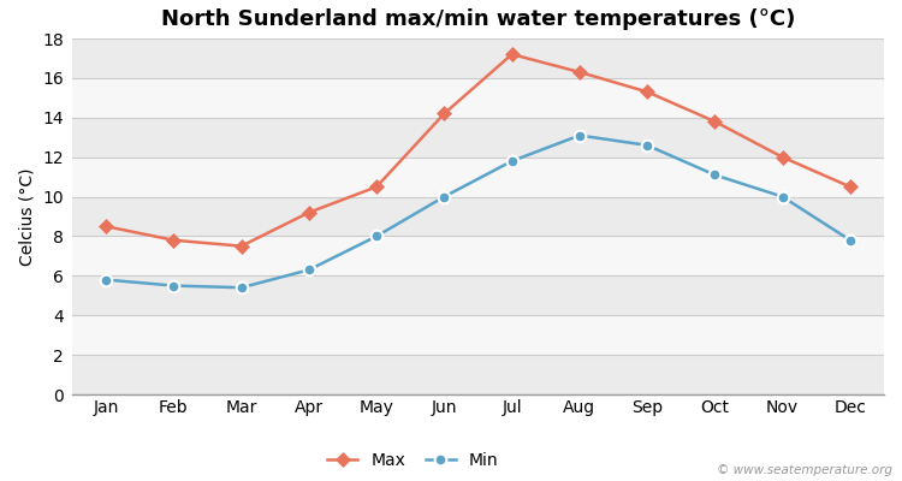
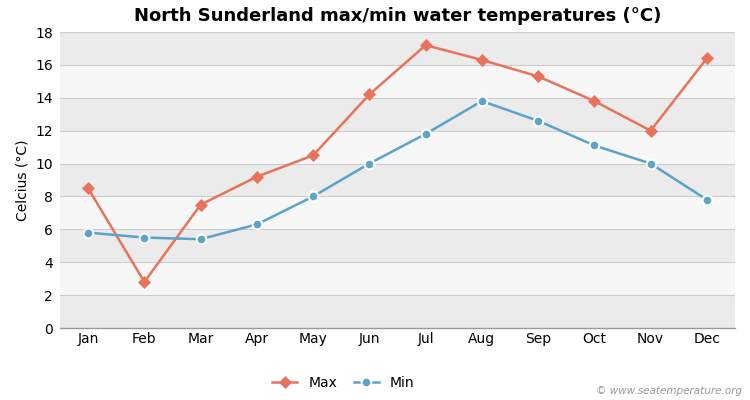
Max/Feb: 7.8 -> 2.8
Min/Aug: 13.1 -> 13.8
Max/Dec: 10.5 -> 16.4
